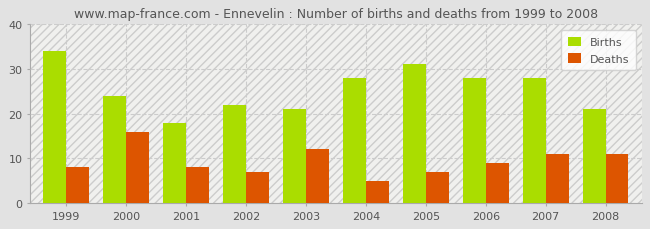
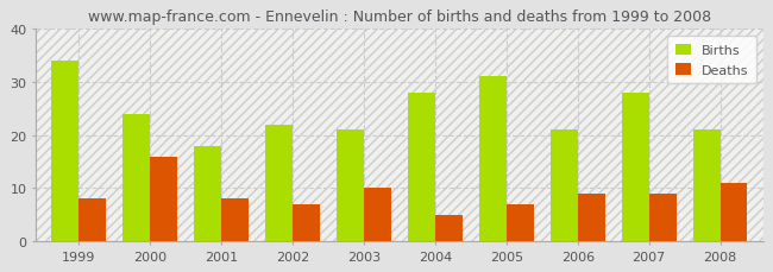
Deaths/2003: 12 -> 10
Births/2006: 28 -> 21
Deaths/2007: 11 -> 9
